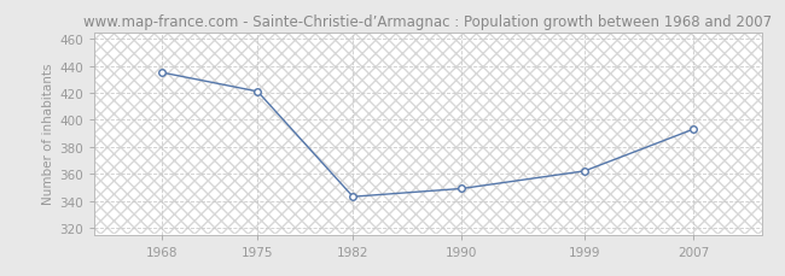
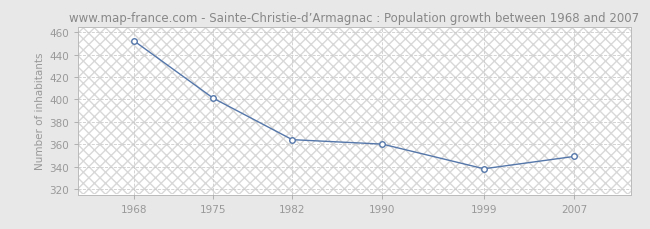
1968: 435 -> 452
1975: 421 -> 401
1982: 343 -> 364
1990: 349 -> 360
1999: 362 -> 338
2007: 393 -> 349
